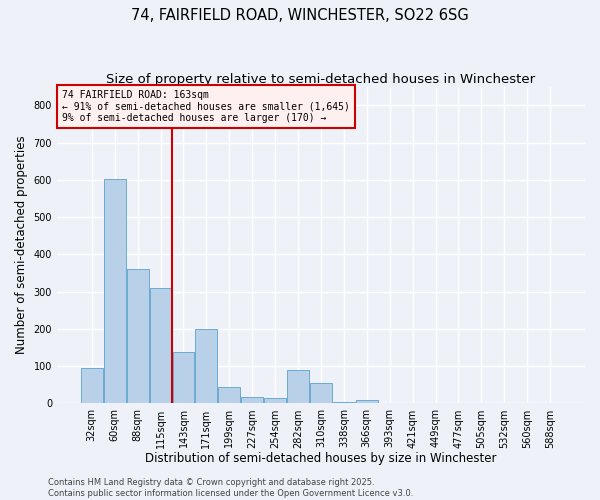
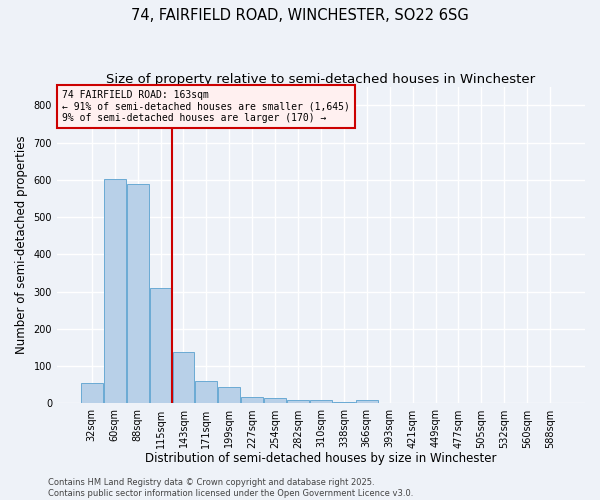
32sqm: 95 -> 55
88sqm: 360 -> 590
171sqm: 200 -> 60
282sqm: 90 -> 10
310sqm: 55 -> 8
